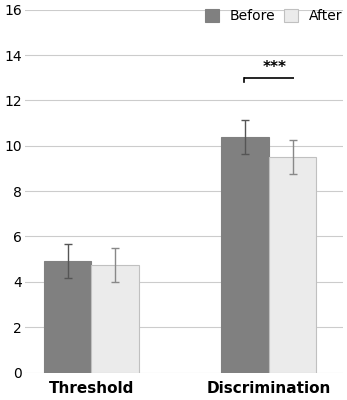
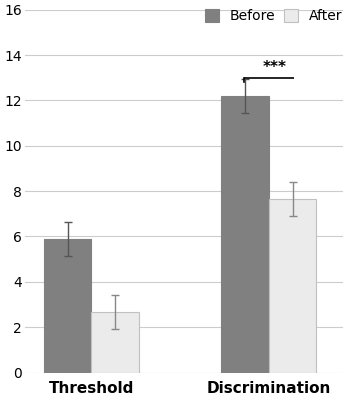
Before/Threshold: 4.9 -> 5.9
After/Threshold: 4.75 -> 2.65
Before/Discrimination: 10.4 -> 12.2
After/Discrimination: 9.50 -> 7.65
